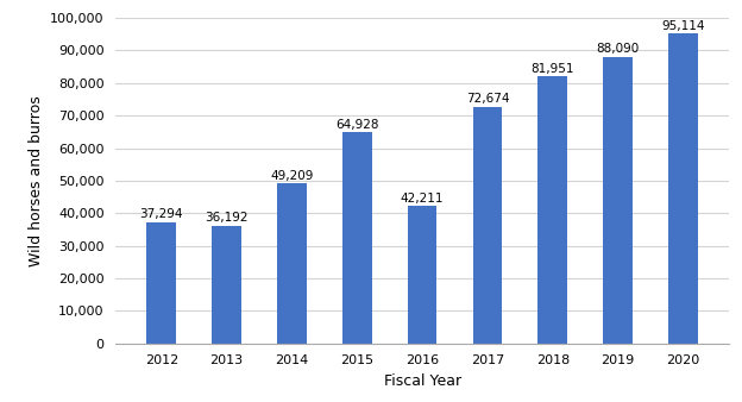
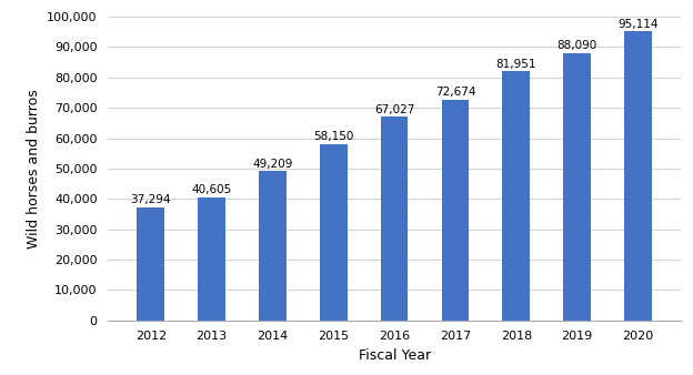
2013: 36,192 -> 40,605
2015: 64,928 -> 58,150
2016: 42,211 -> 67,027
